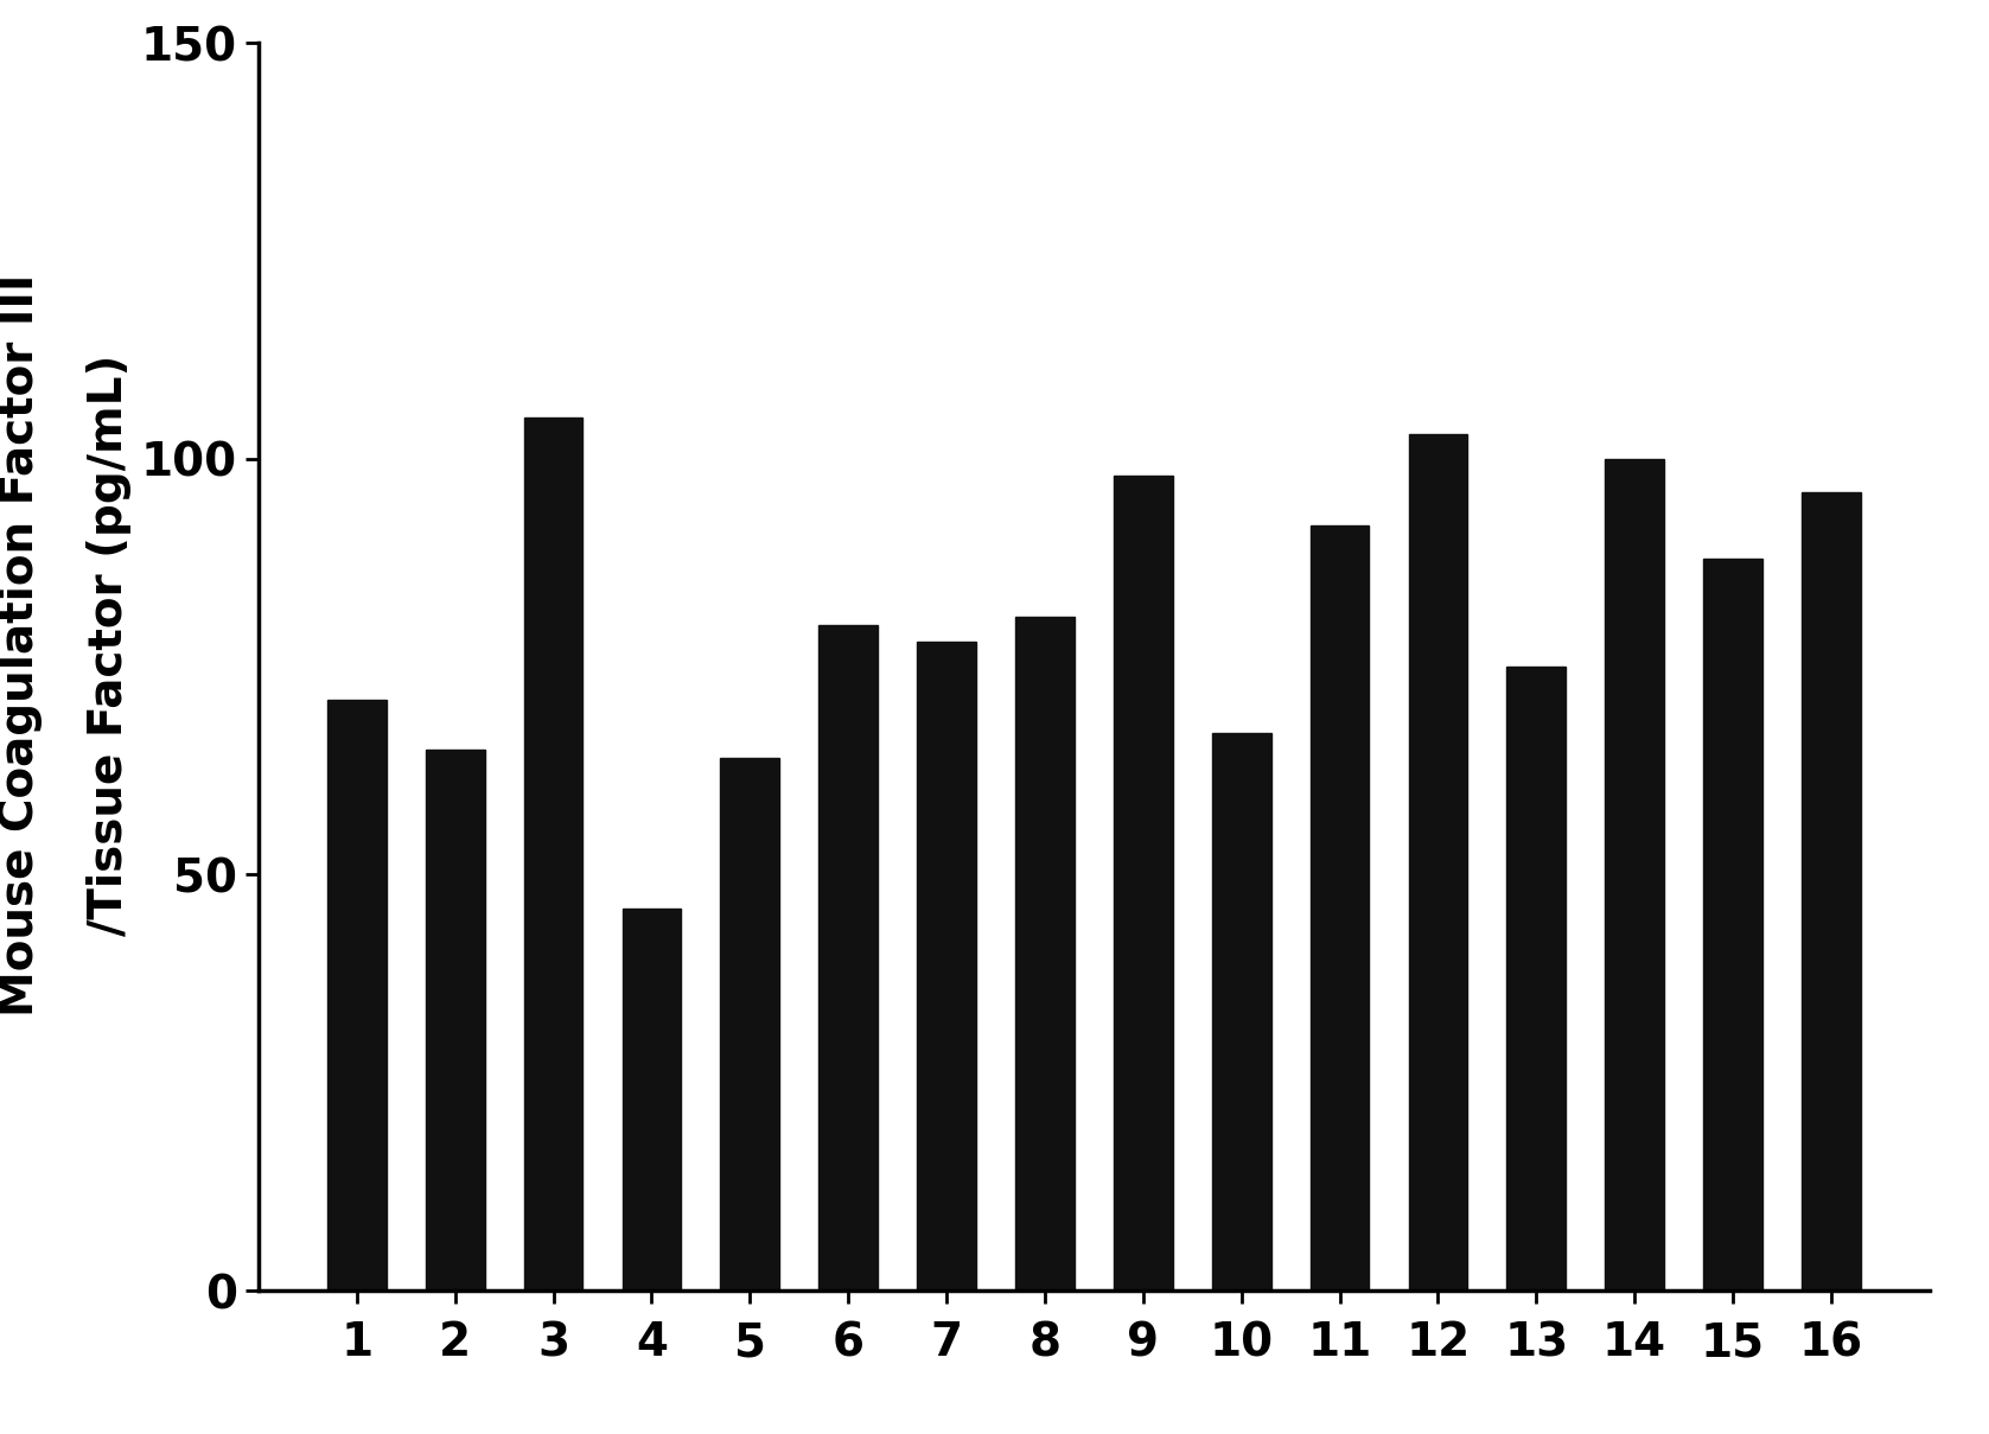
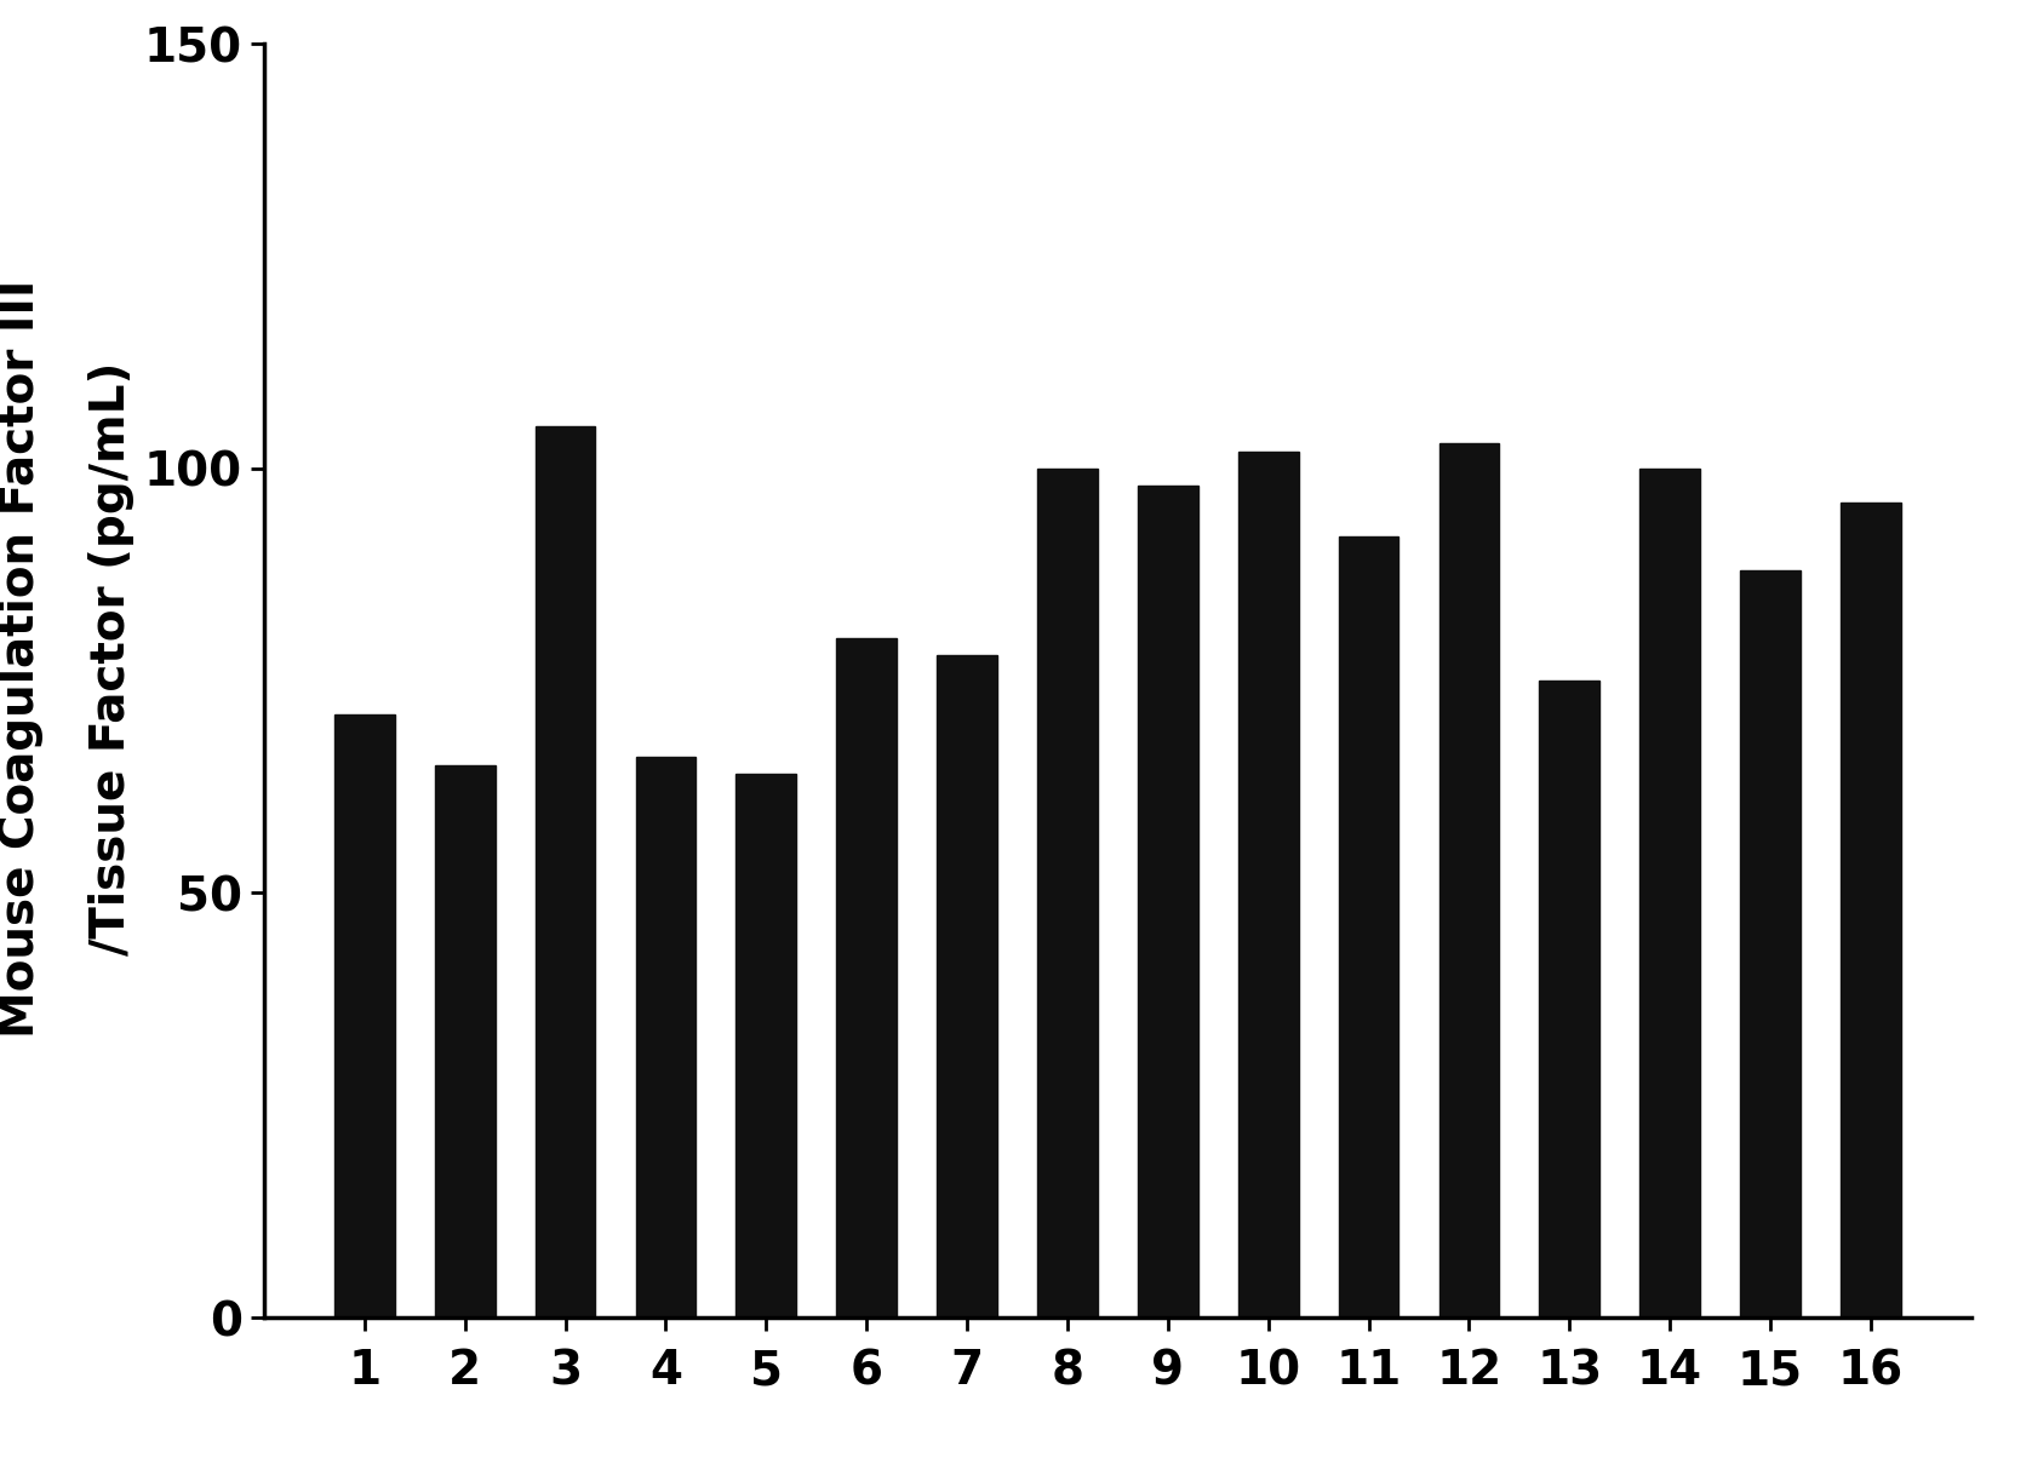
4: 46 -> 66
8: 81 -> 100
10: 67 -> 102
